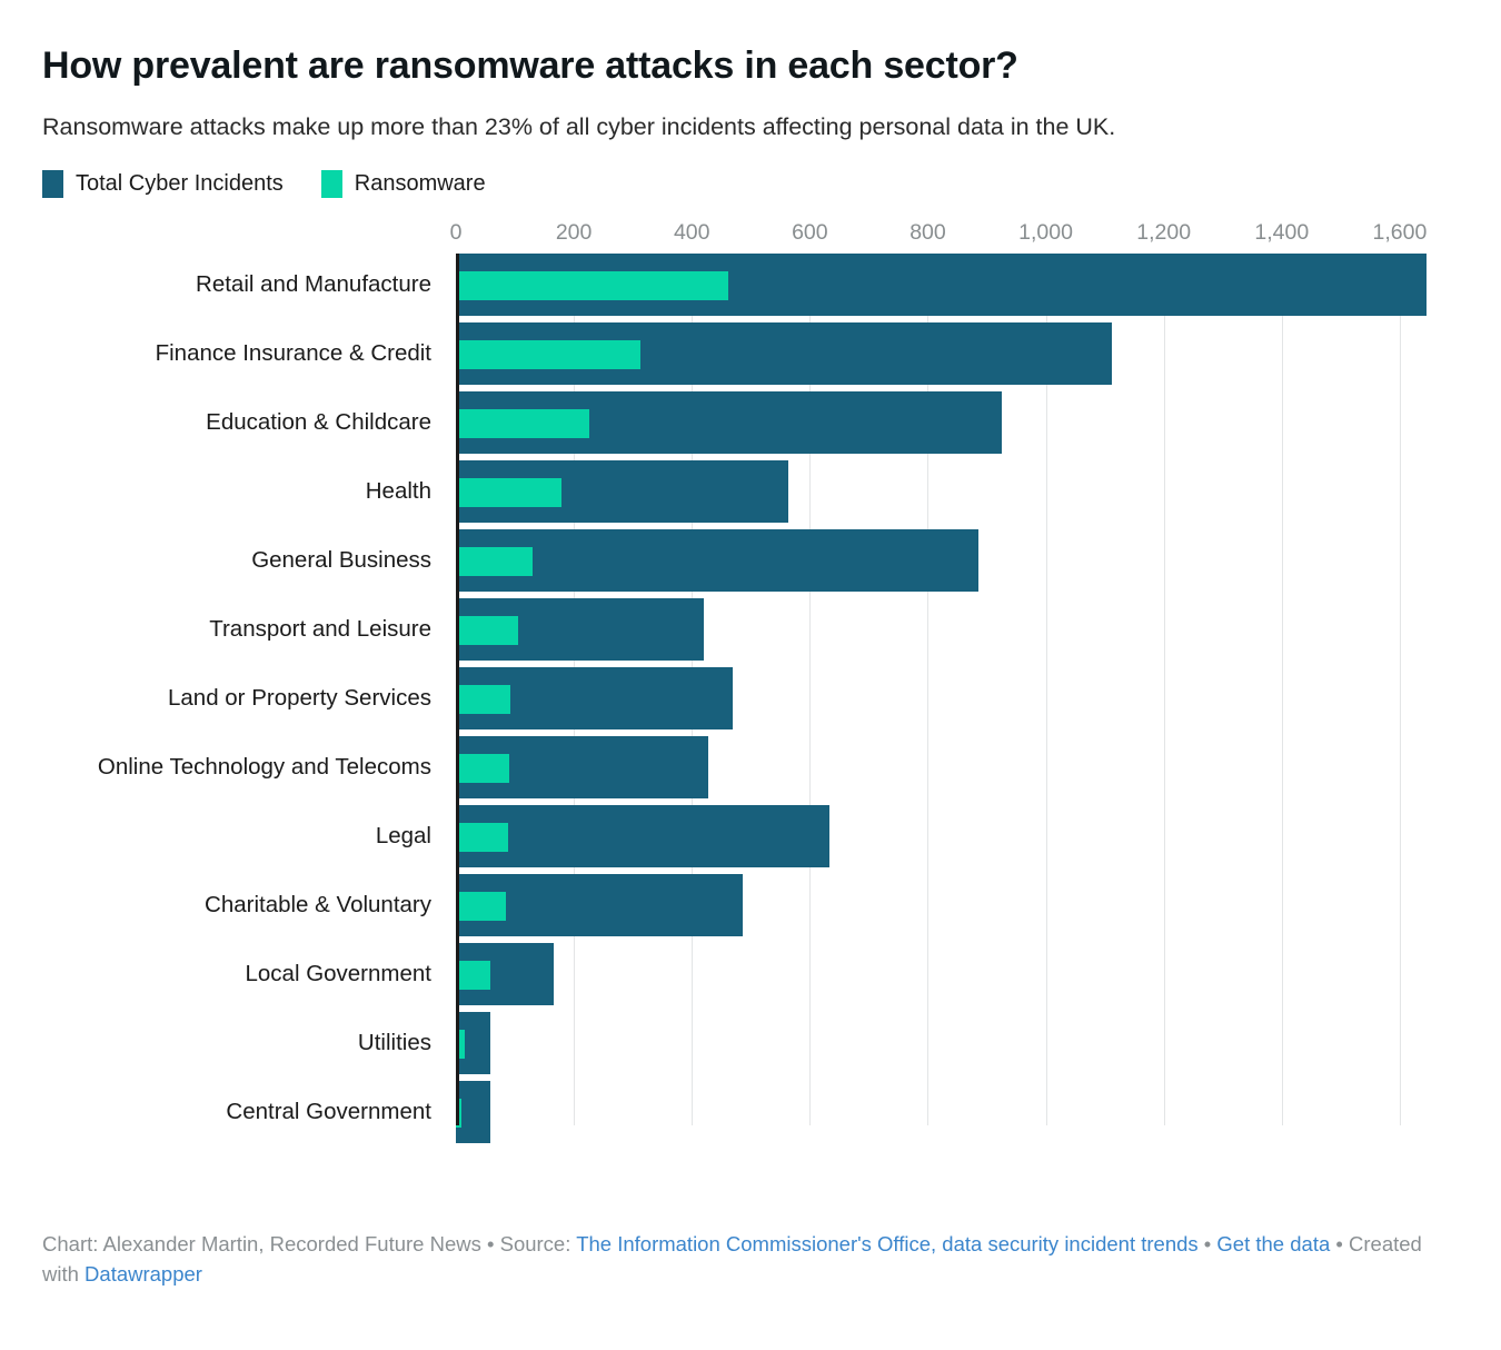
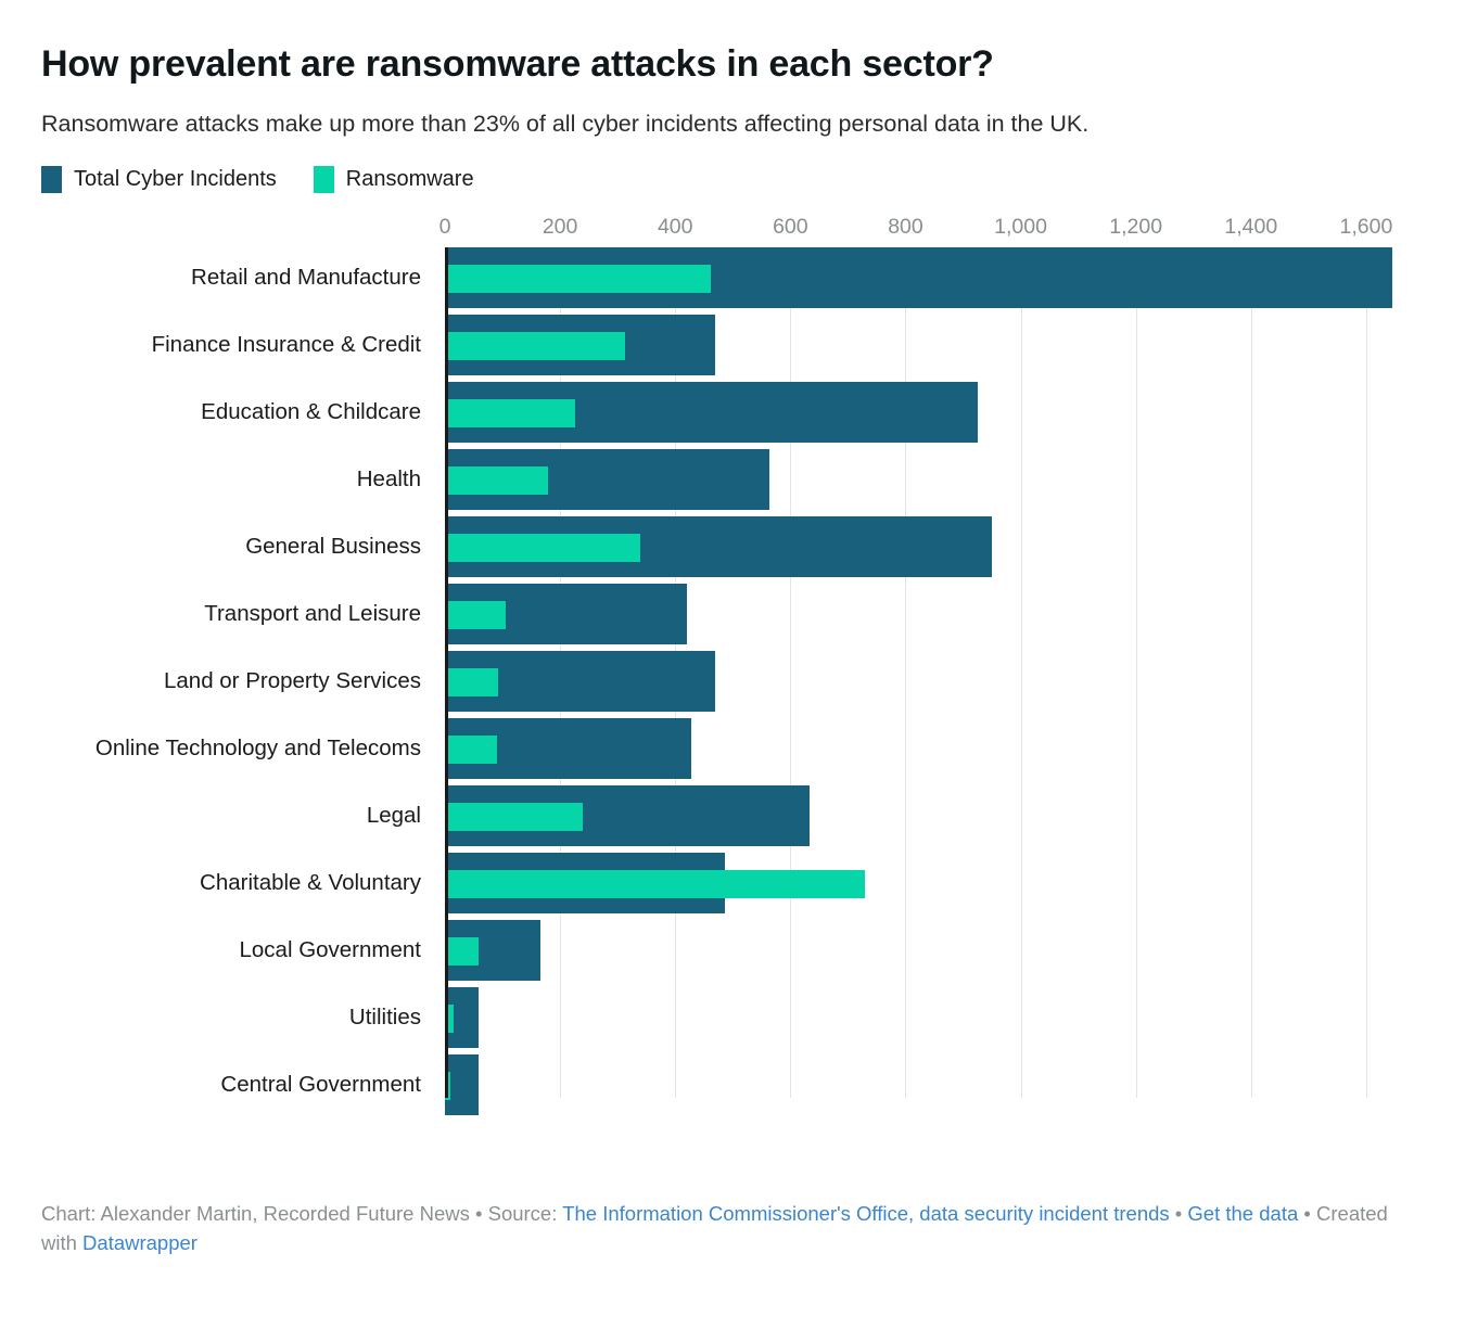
Total Cyber Incidents/Finance Insurance & Credit: 1110 -> 470
Total Cyber Incidents/General Business: 880 -> 950
Ransomware/General Business: 130 -> 340
Ransomware/Legal: 90 -> 240
Ransomware/Charitable & Voluntary: 80 -> 730
